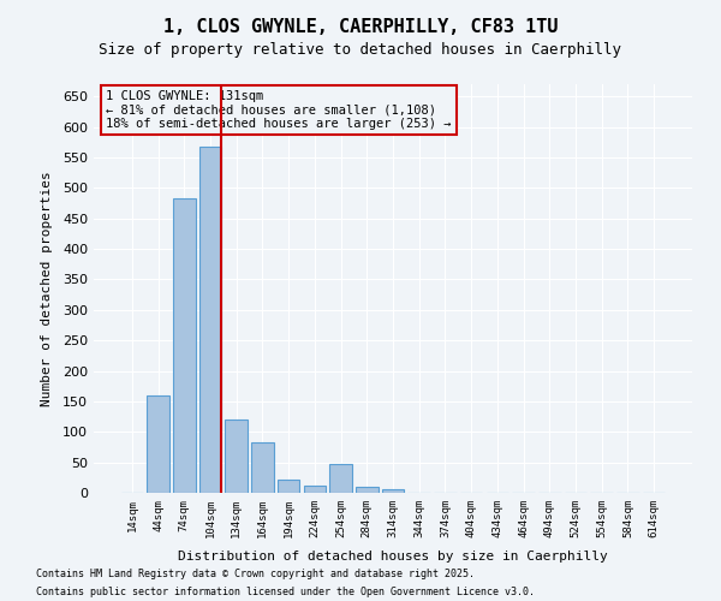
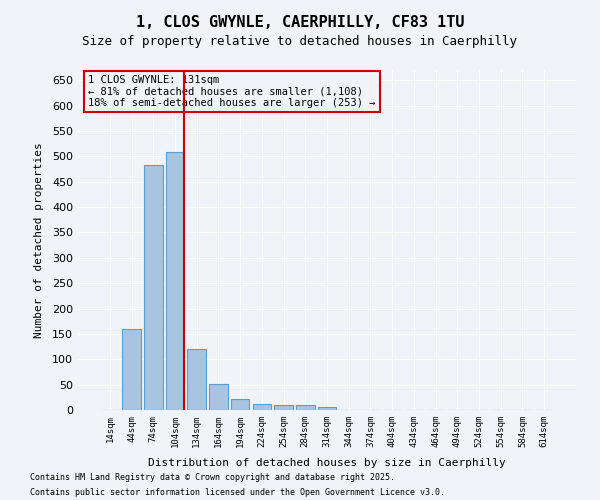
104sqm: 568 -> 508
164sqm: 82 -> 52
254sqm: 48 -> 10
